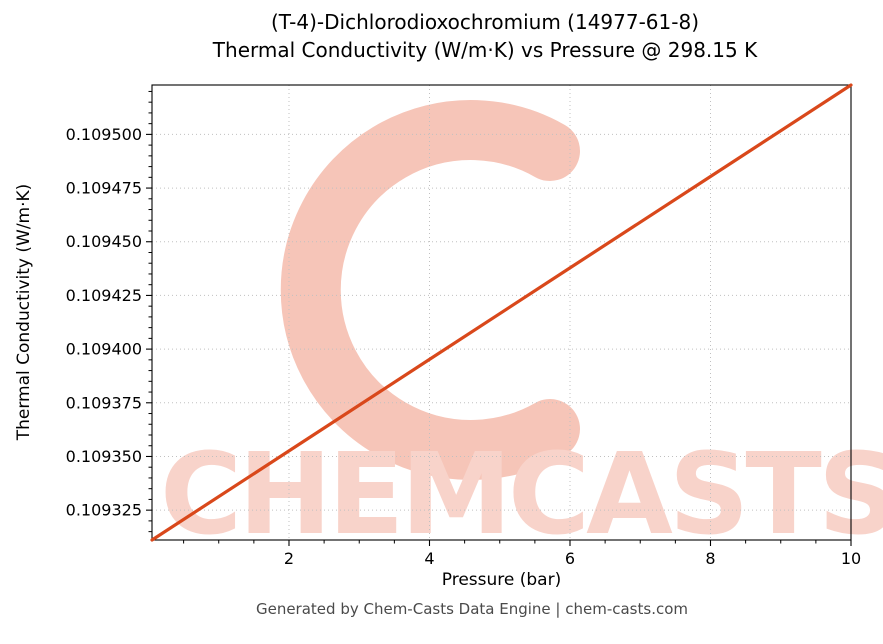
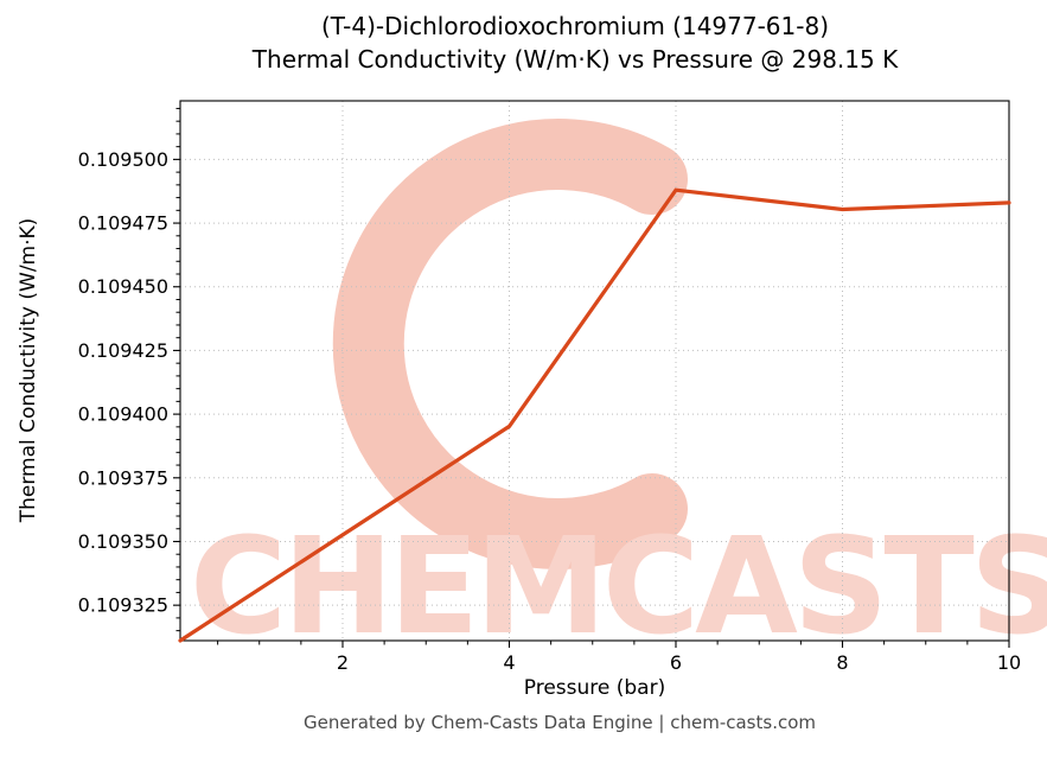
6: 0.109438 -> 0.109488
10: 0.109523 -> 0.109483
